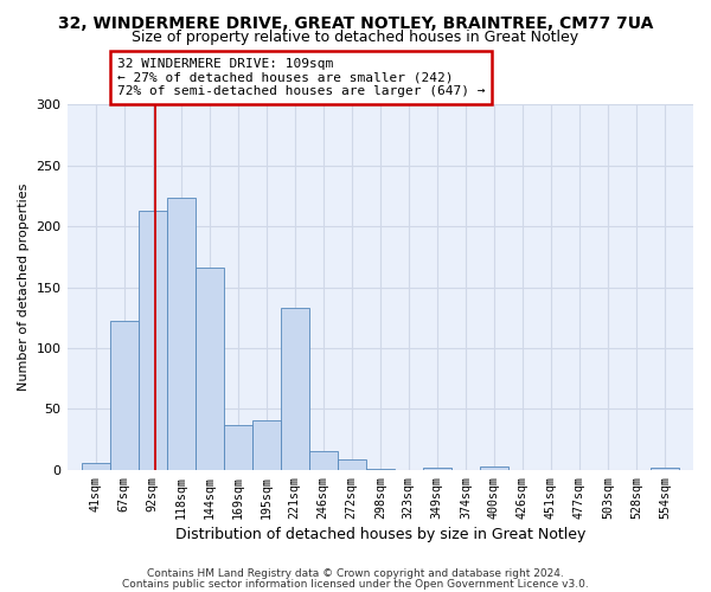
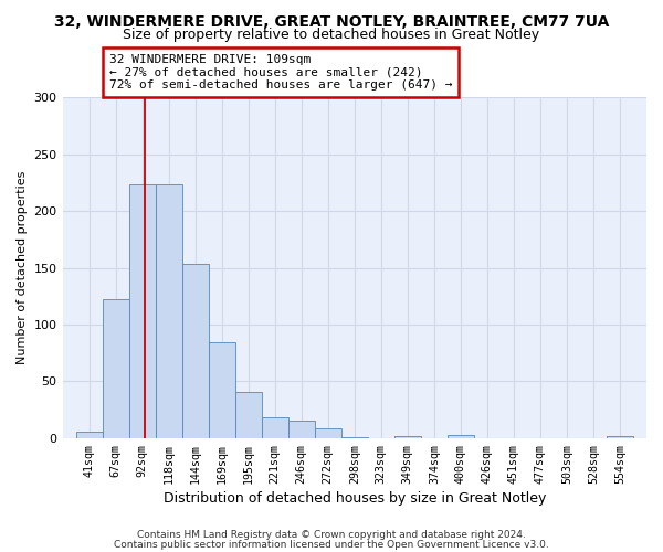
92sqm: 213 -> 224
144sqm: 166 -> 153
169sqm: 37 -> 84
221sqm: 133 -> 18
